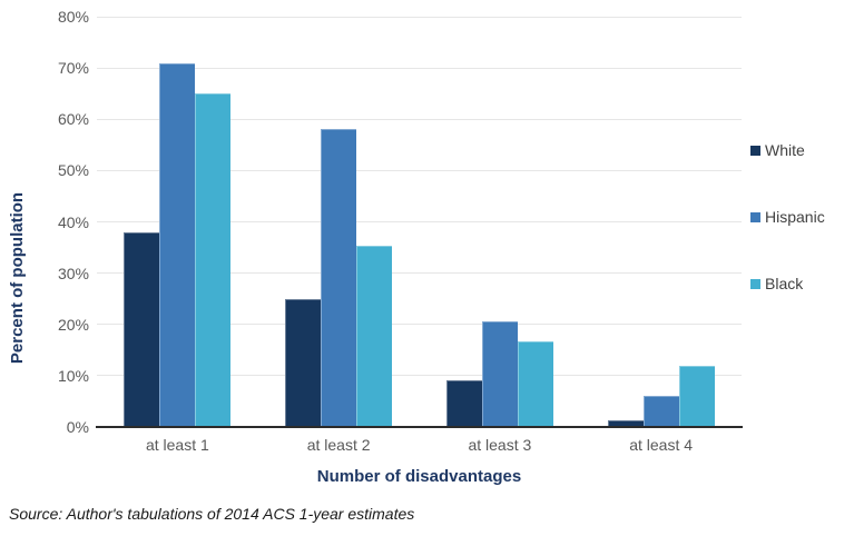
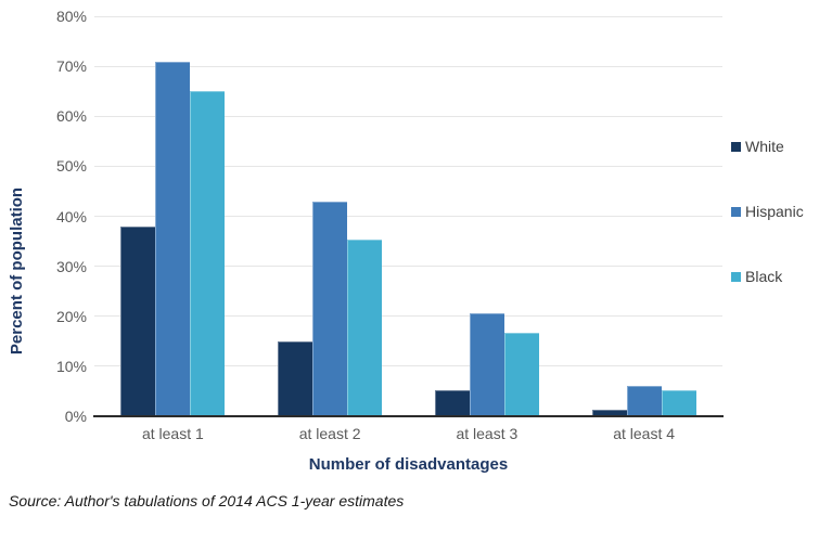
White/at least 2: 25% -> 15%
Hispanic/at least 2: 58% -> 43%
White/at least 3: 9% -> 5%
Black/at least 4: 12% -> 5%
